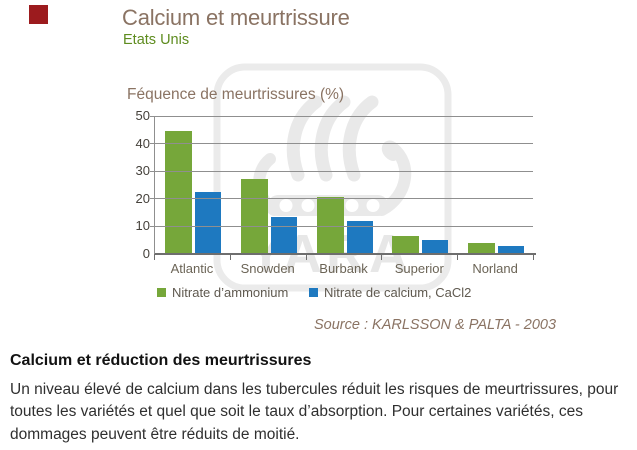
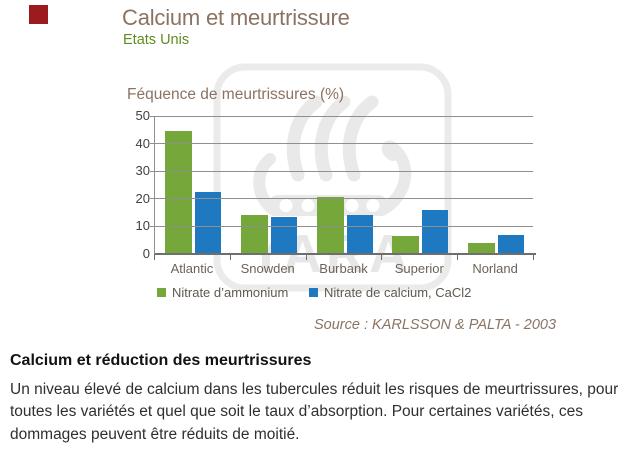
Nitrate d’ammonium/Snowden: 27 -> 14
Nitrate de calcium, CaCl2/Burbank: 12 -> 14
Nitrate de calcium, CaCl2/Superior: 5 -> 16
Nitrate de calcium, CaCl2/Norland: 3 -> 7
